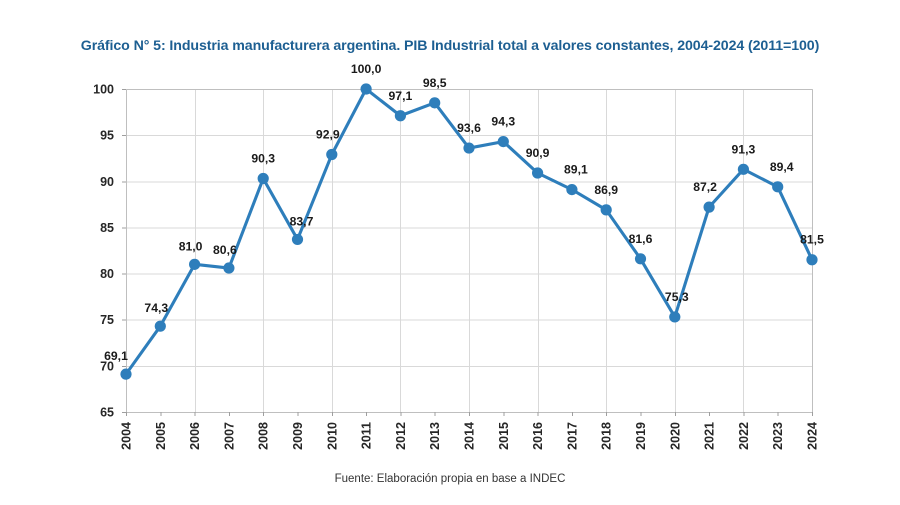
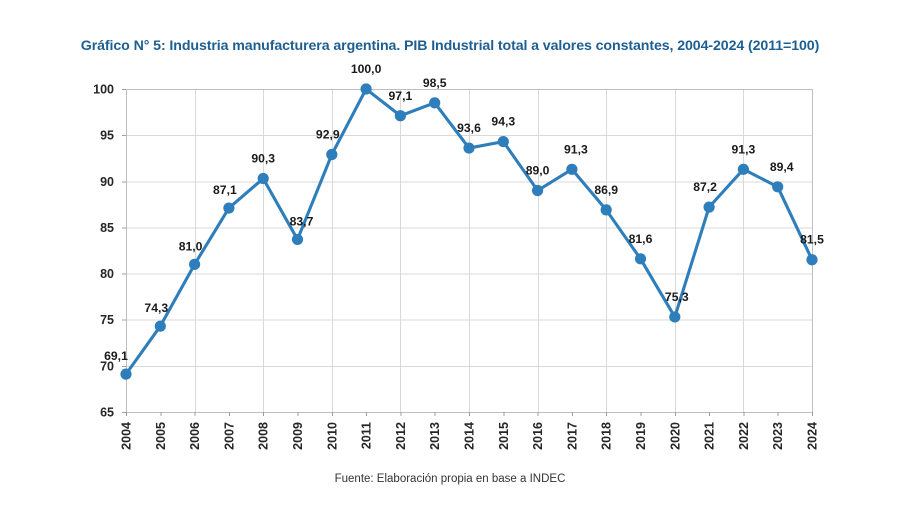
2007: 80,6 -> 87,1
2016: 90,9 -> 89,0
2017: 89,1 -> 91,3
